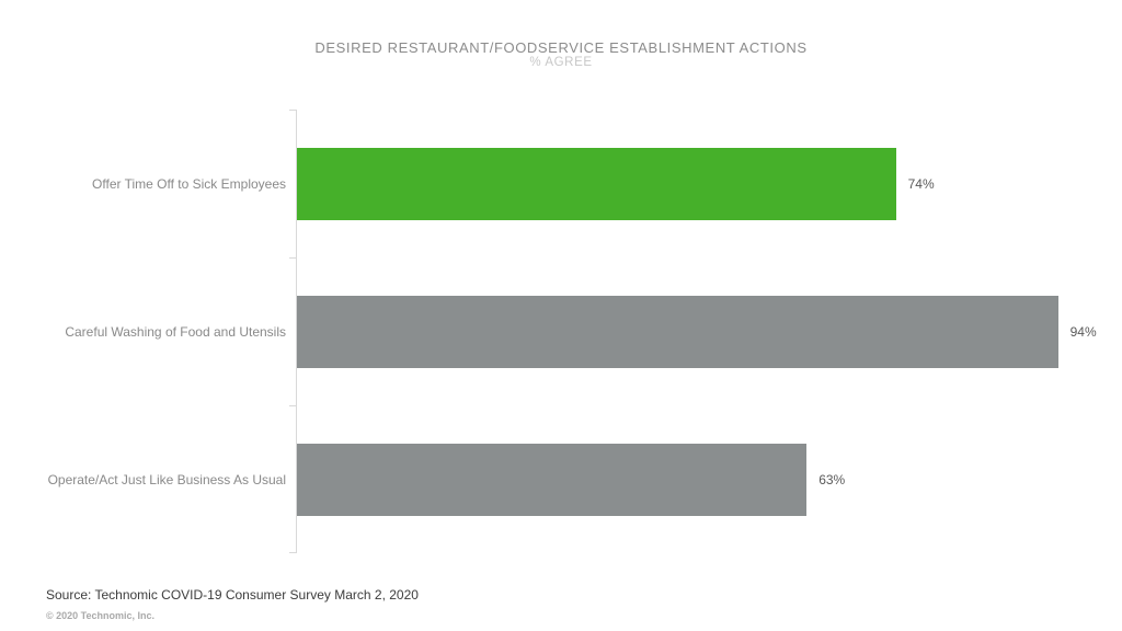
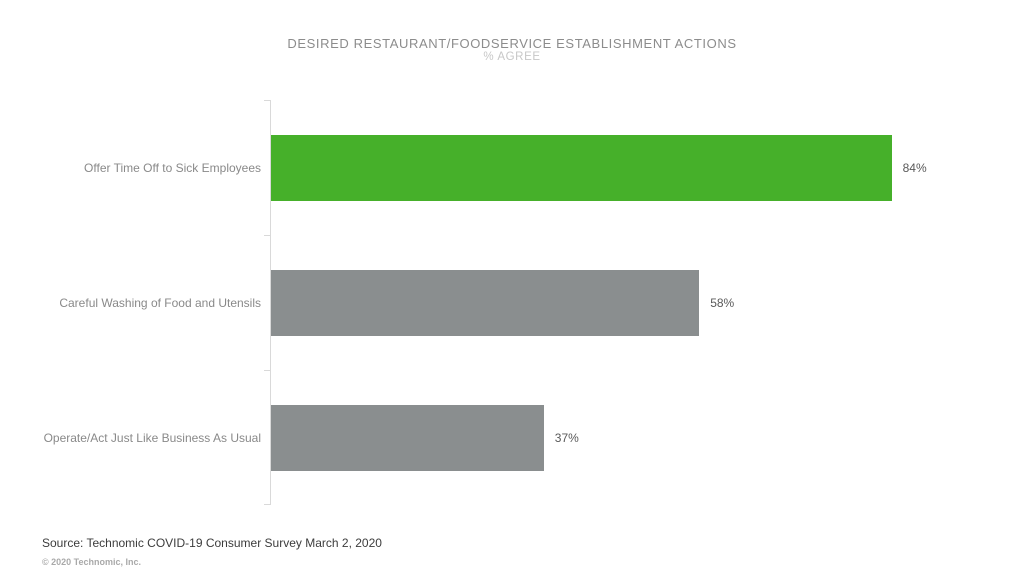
Offer Time Off to Sick Employees: 74% -> 84%
Careful Washing of Food and Utensils: 94% -> 58%
Operate/Act Just Like Business As Usual: 63% -> 37%
